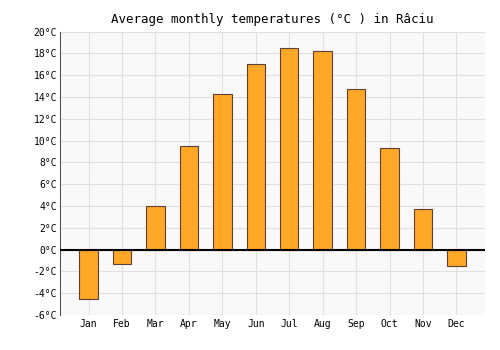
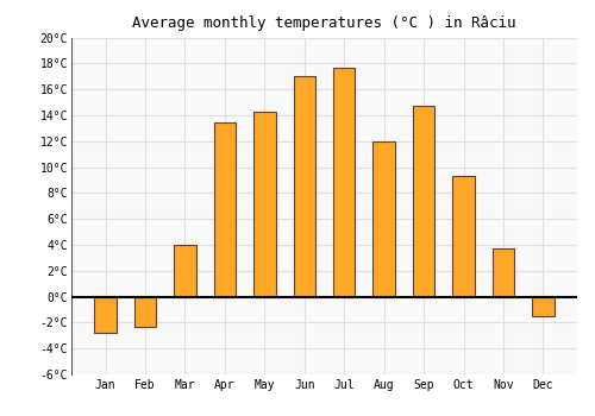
Jan: -4.5°C -> -2.8°C
Feb: -1.3°C -> -2.3°C
Apr: 9.5°C -> 13.4°C
Jul: 18.5°C -> 17.7°C
Aug: 18.2°C -> 12.0°C
